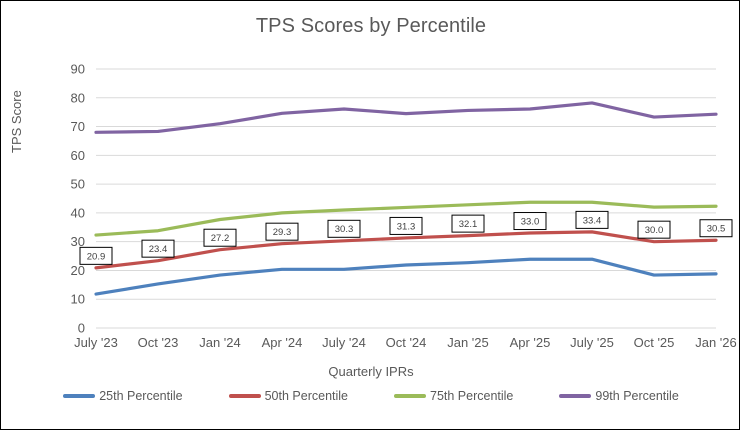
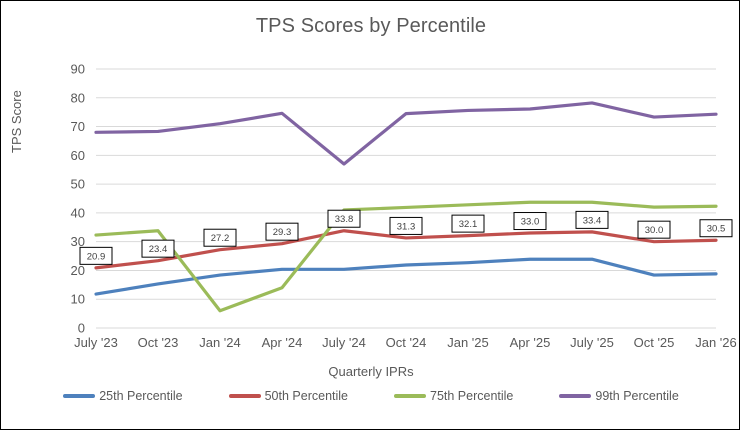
75th Percentile/Jan '24: 38 -> 6
75th Percentile/Apr '24: 40 -> 14
50th Percentile/July '24: 30.3 -> 33.8
99th Percentile/July '24: 76 -> 57
